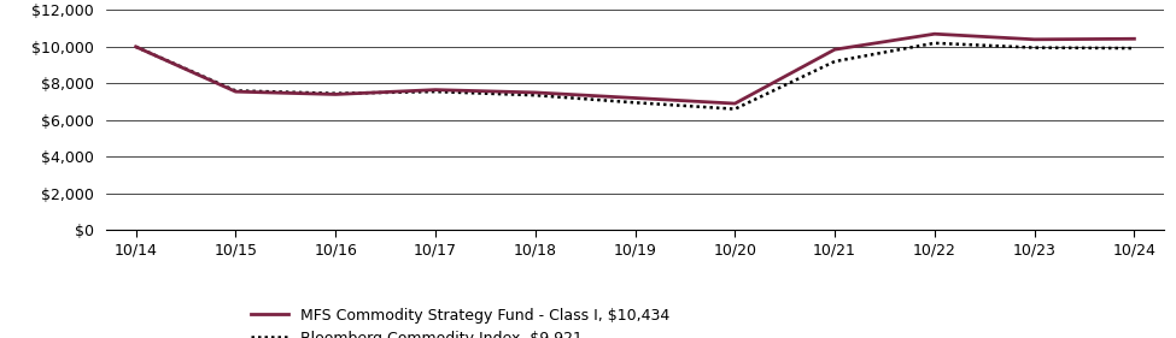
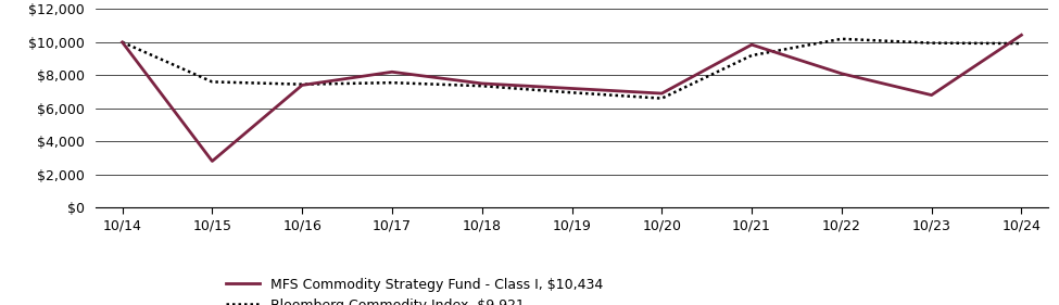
MFS Commodity Strategy Fund - Class I, $10,434/10/15: $7,600 -> $2,800
MFS Commodity Strategy Fund - Class I, $10,434/10/17: $7,600 -> $8,200
MFS Commodity Strategy Fund - Class I, $10,434/10/22: $10,700 -> $8,100
MFS Commodity Strategy Fund - Class I, $10,434/10/23: $10,400 -> $6,800
